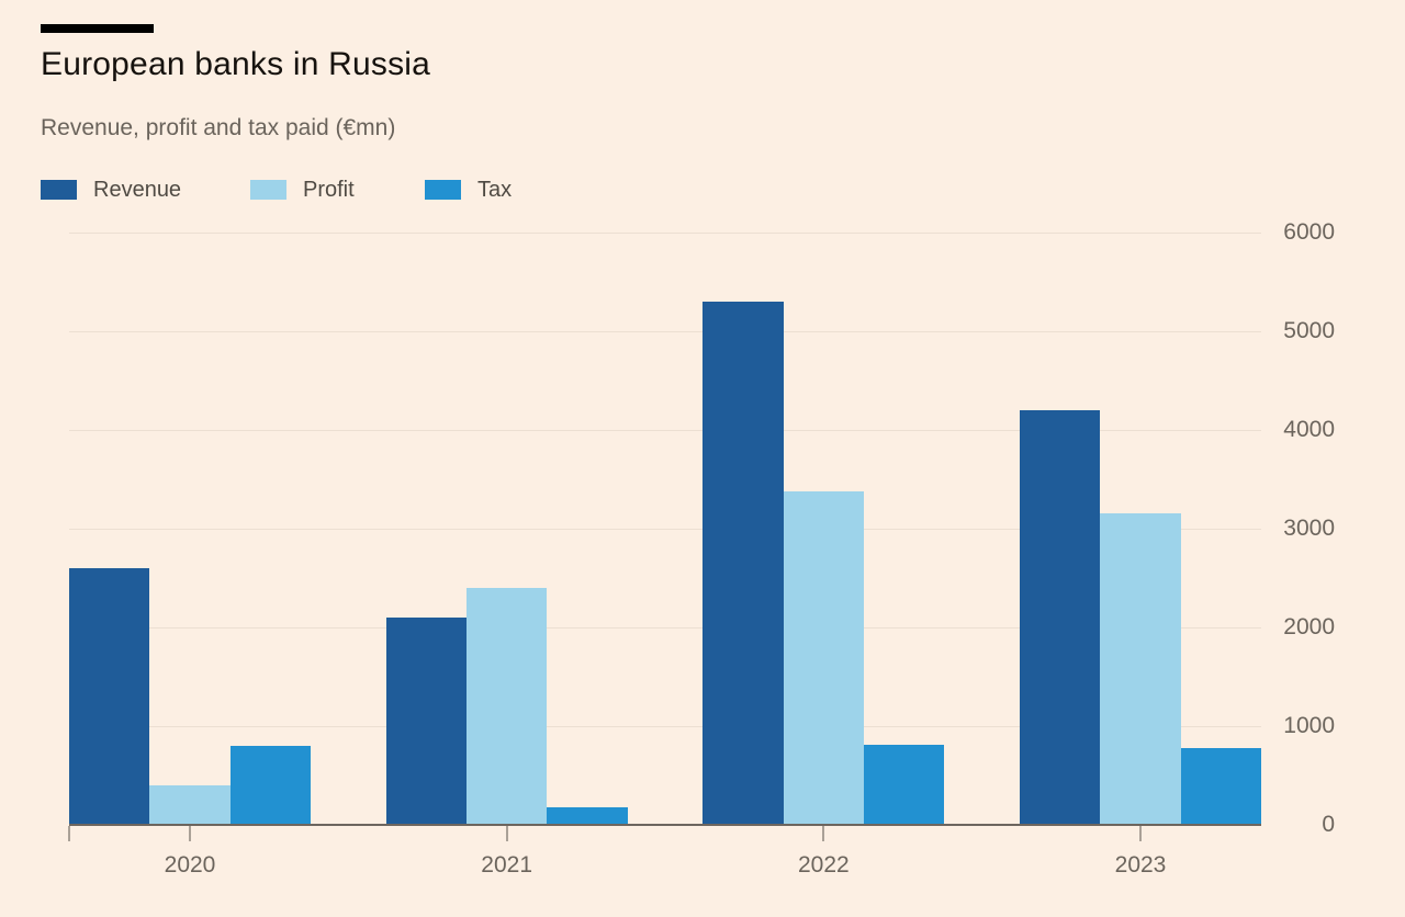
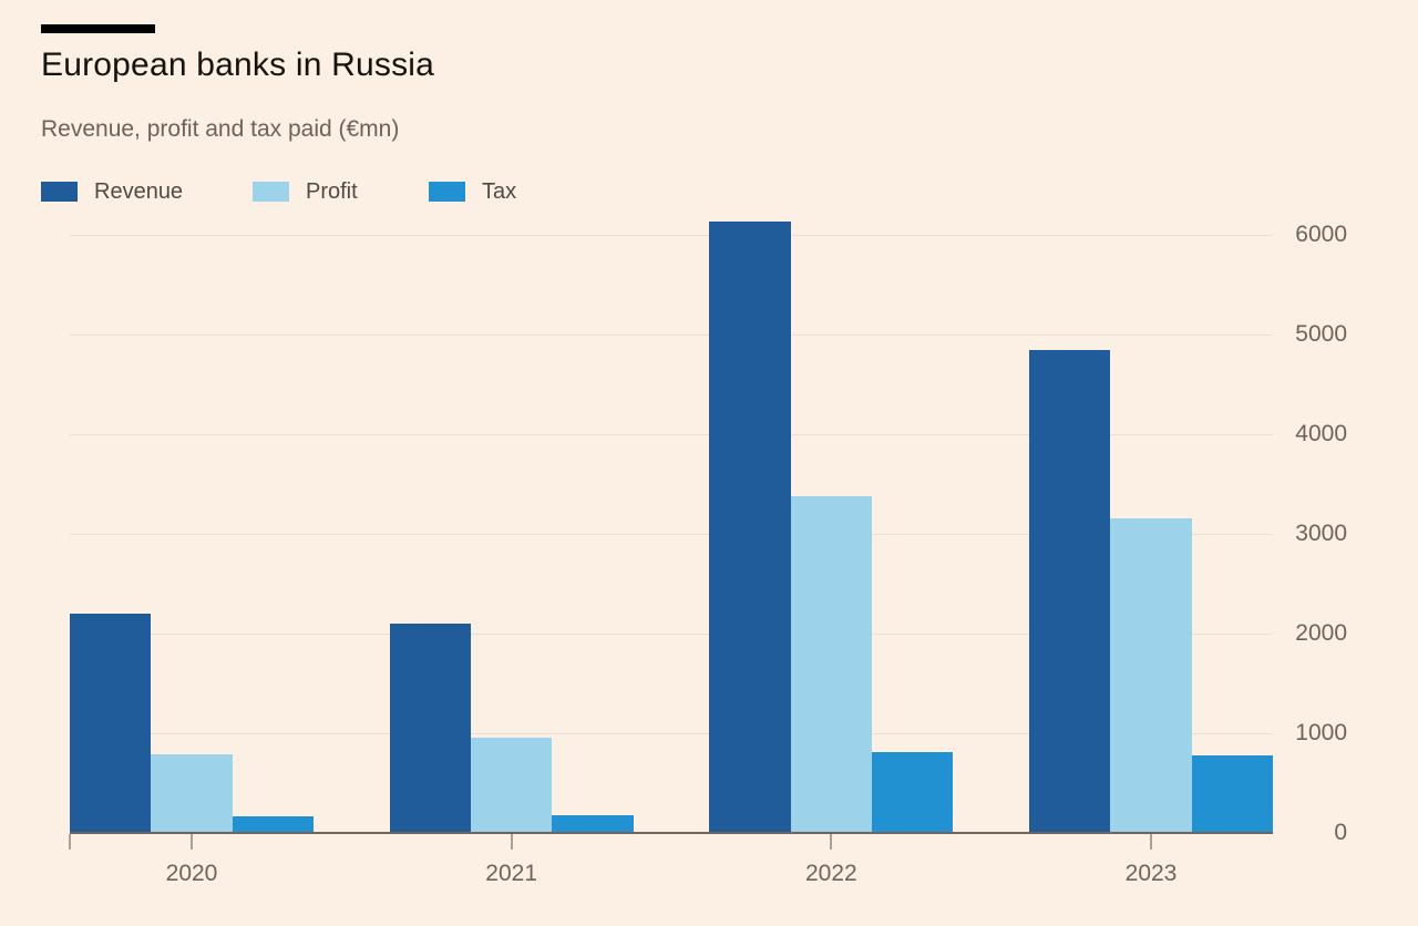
Revenue/2020: 2600 -> 2200
Profit/2020: 400 -> 800
Tax/2020: 800 -> 200
Profit/2021: 2400 -> 1000
Revenue/2022: 5300 -> 6100
Revenue/2023: 4200 -> 4800
